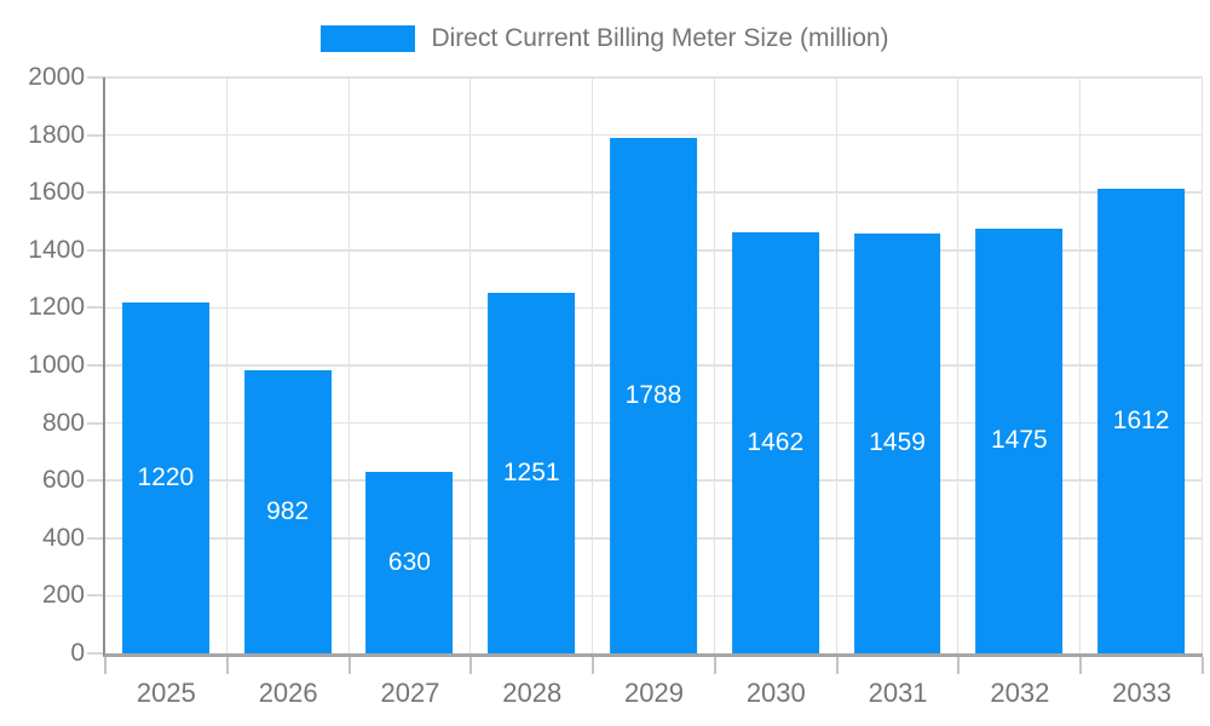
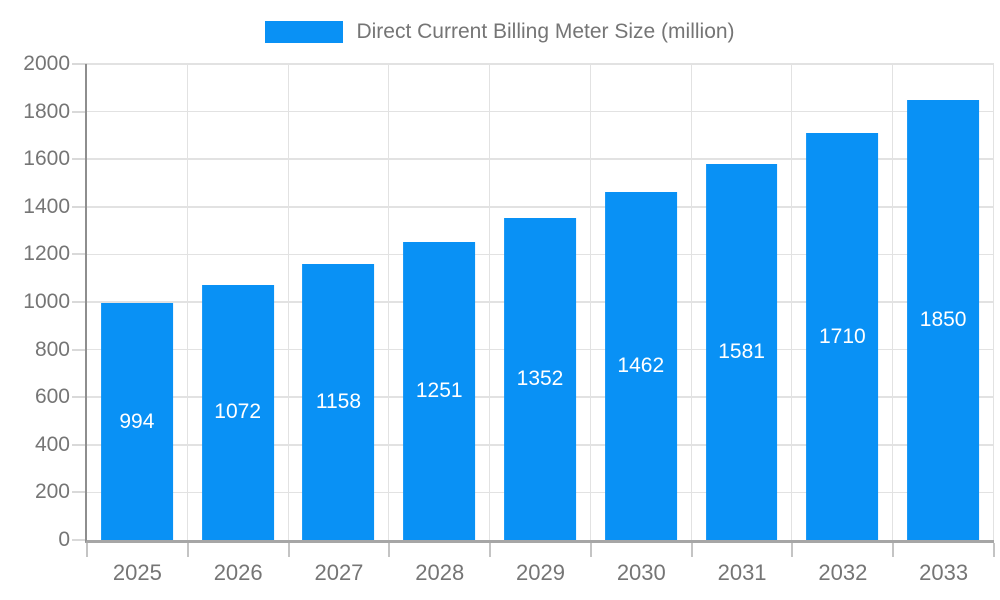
2025: 1220 -> 994
2026: 982 -> 1072
2027: 630 -> 1158
2029: 1788 -> 1352
2031: 1459 -> 1581
2032: 1475 -> 1710
2033: 1612 -> 1850
